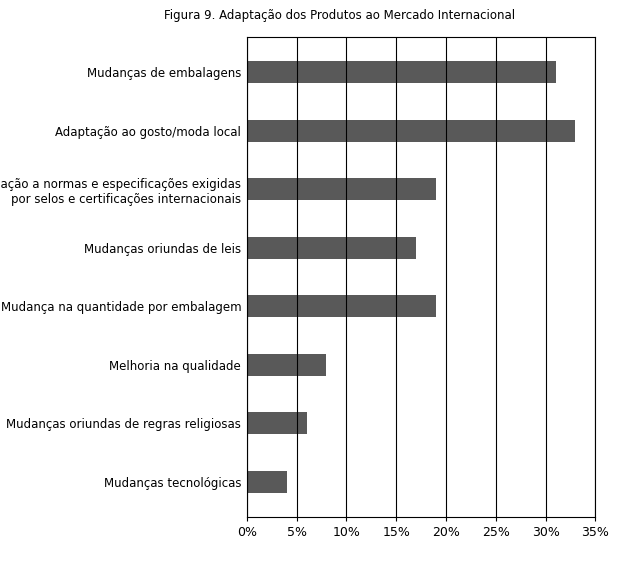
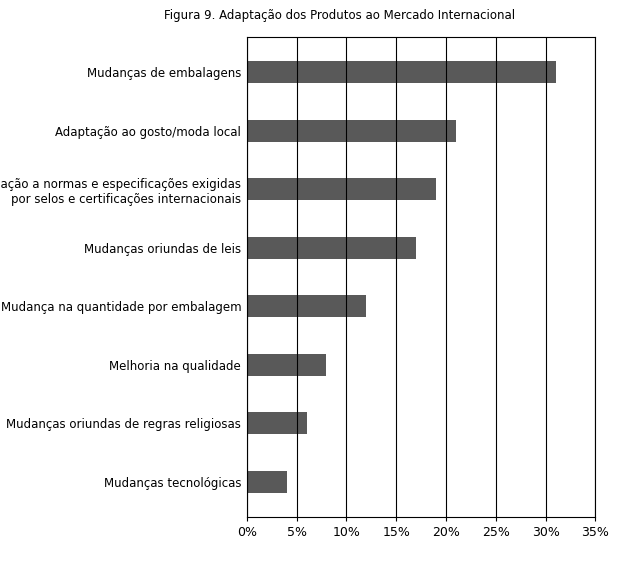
Adaptação ao gosto/moda local: 33% -> 21%
Mudança na quantidade por embalagem: 19% -> 12%
